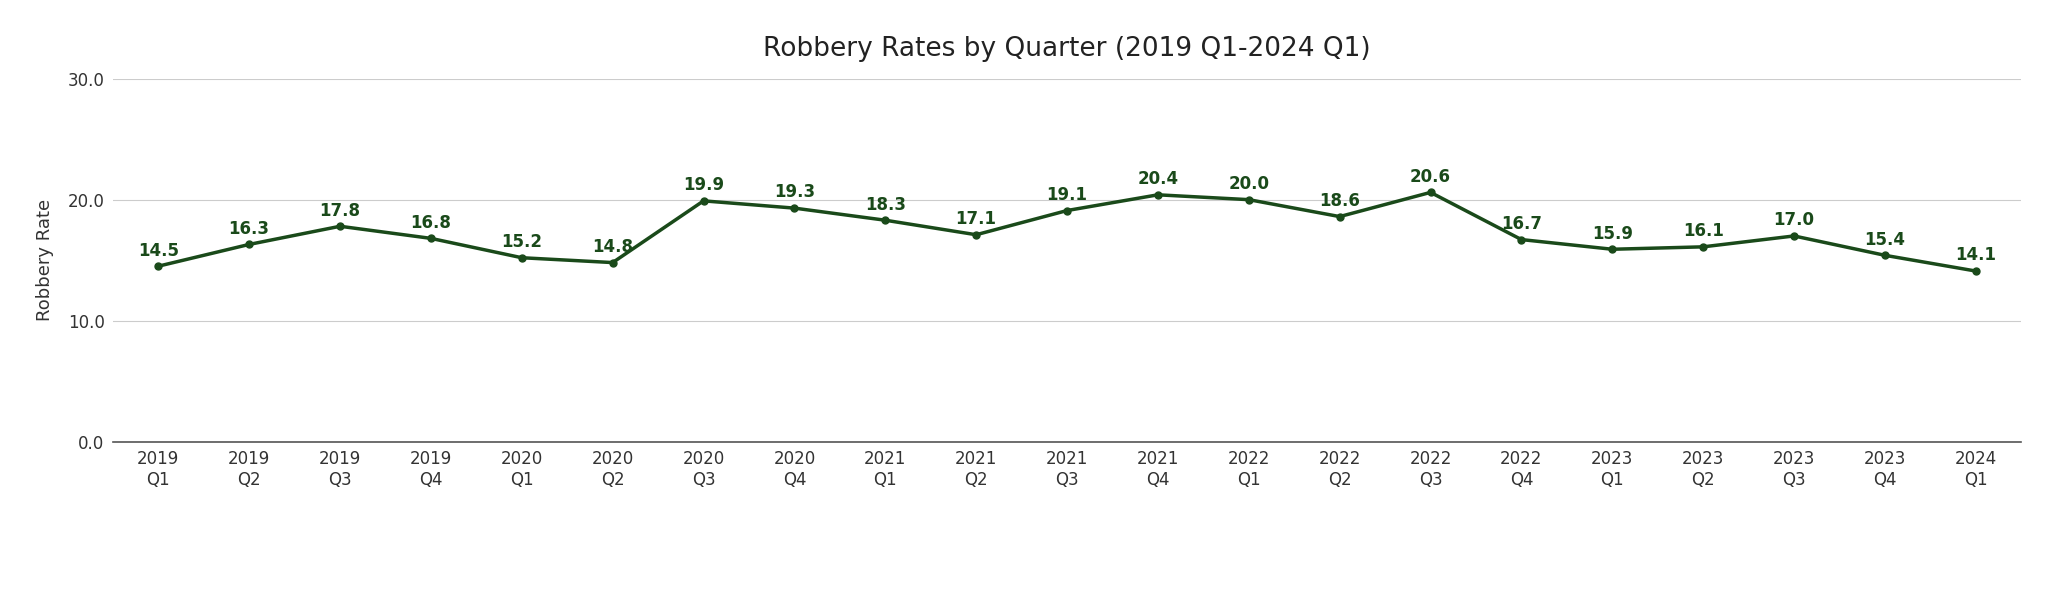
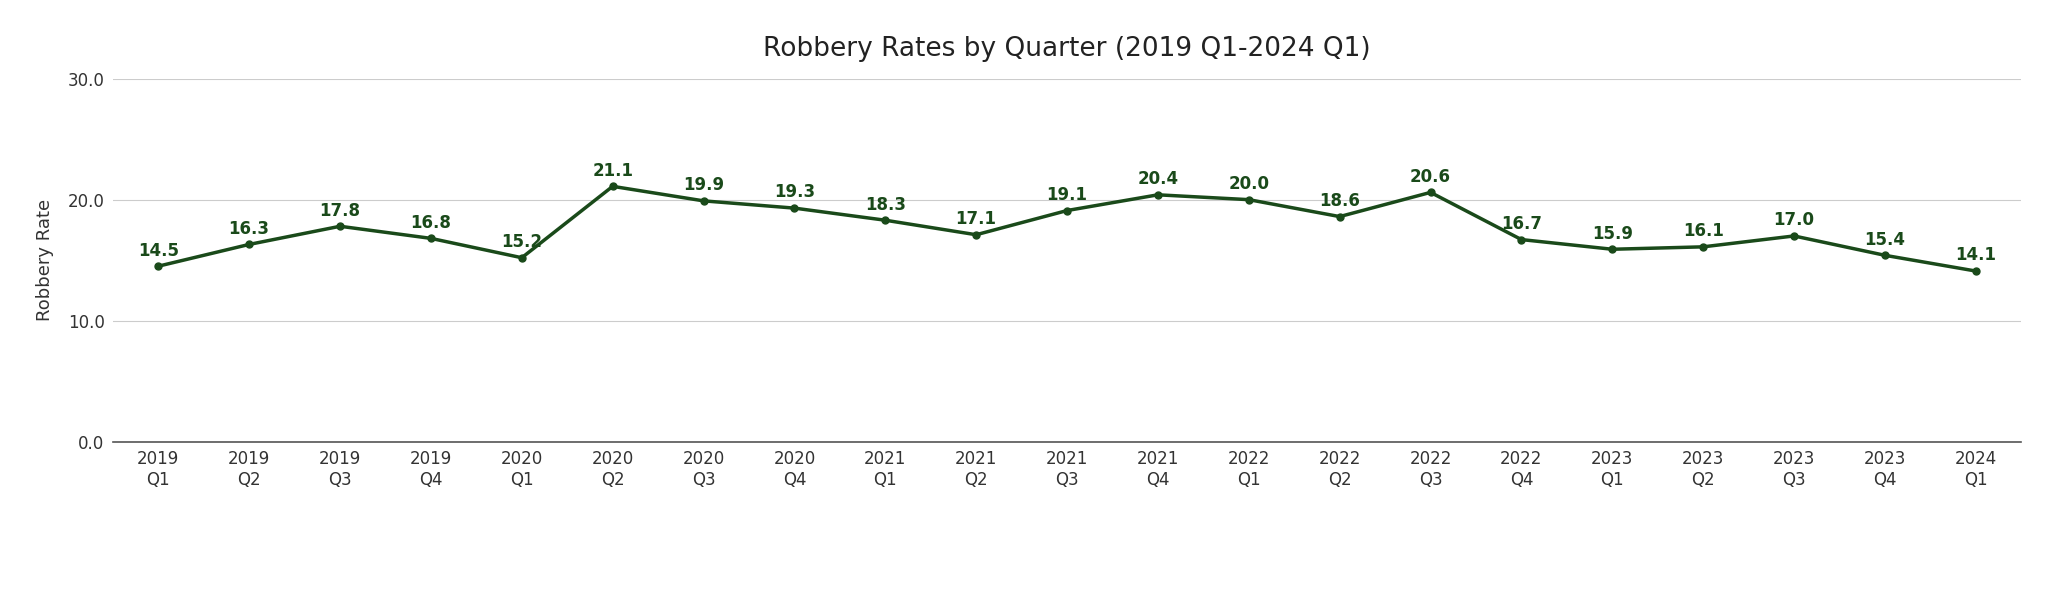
2020 Q2: 14.8 -> 21.1
